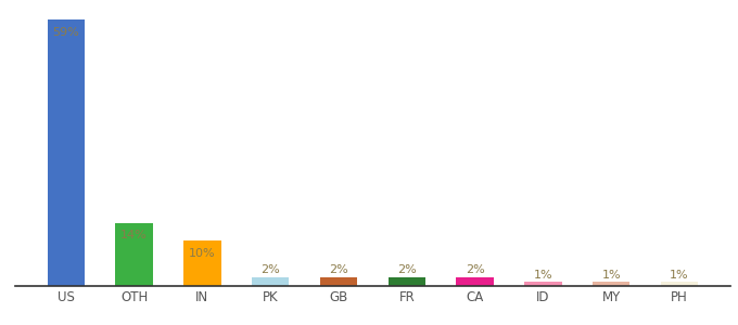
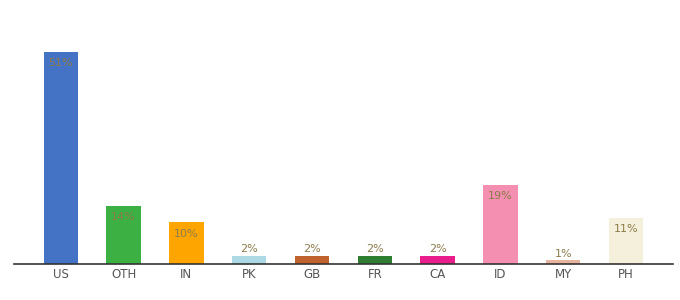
US: 59% -> 51%
ID: 1% -> 19%
PH: 1% -> 11%
